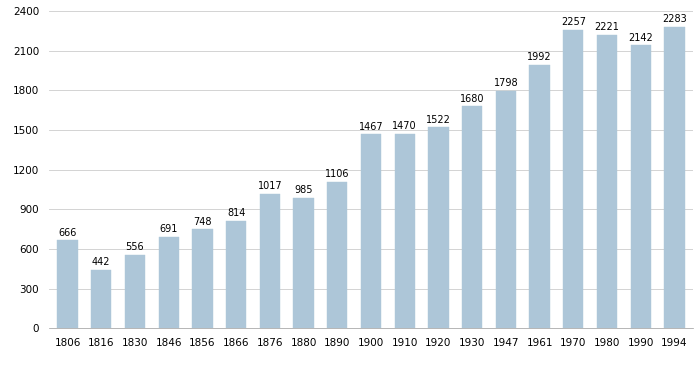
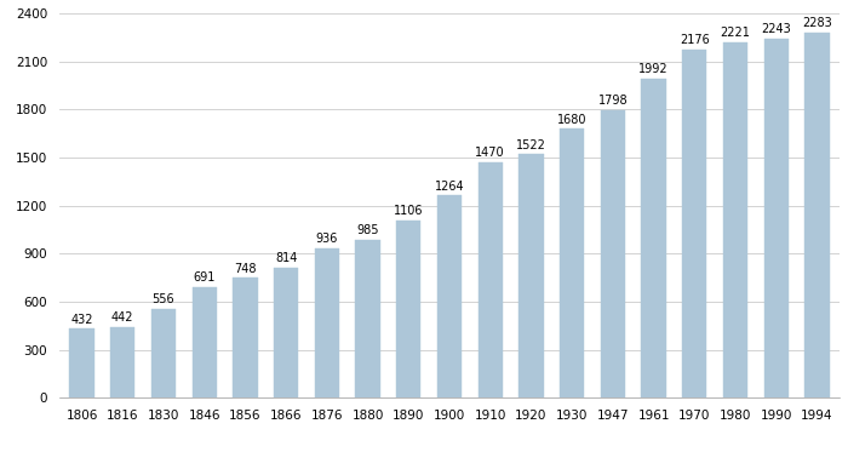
1806: 666 -> 432
1876: 1017 -> 936
1900: 1467 -> 1264
1970: 2257 -> 2176
1990: 2142 -> 2243
